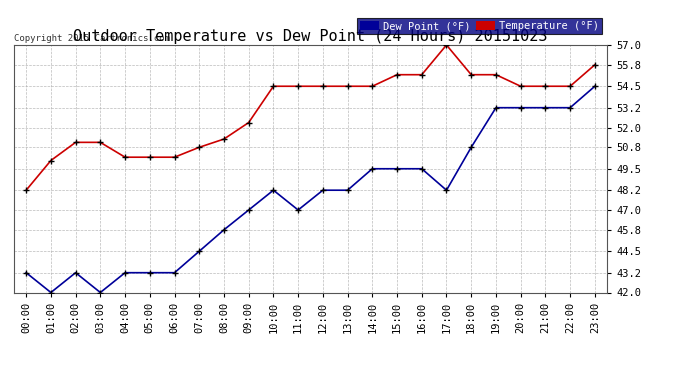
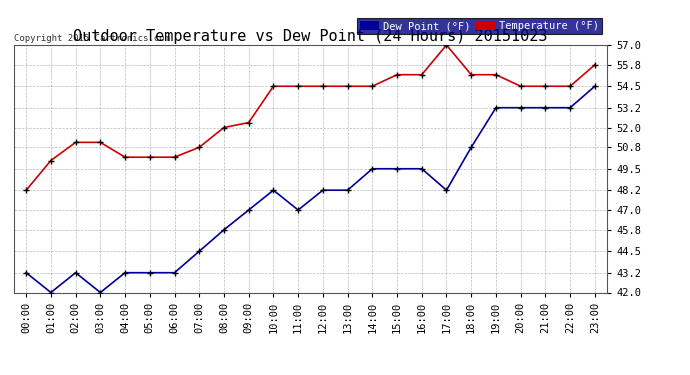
Temperature (°F)/08:00: 51.3 -> 52.0
